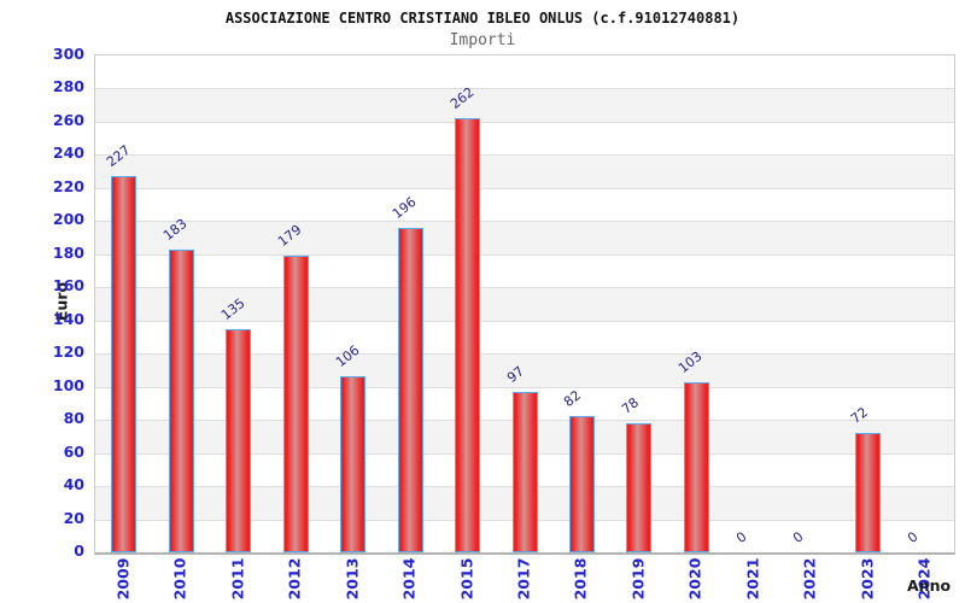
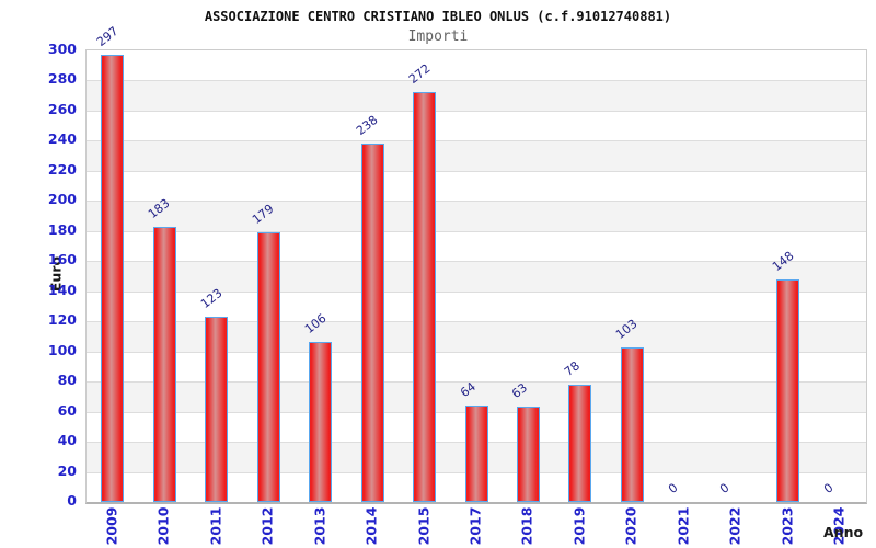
2009: 227 -> 297
2011: 135 -> 123
2014: 196 -> 238
2015: 262 -> 272
2017: 97 -> 64
2018: 82 -> 63
2023: 72 -> 148
